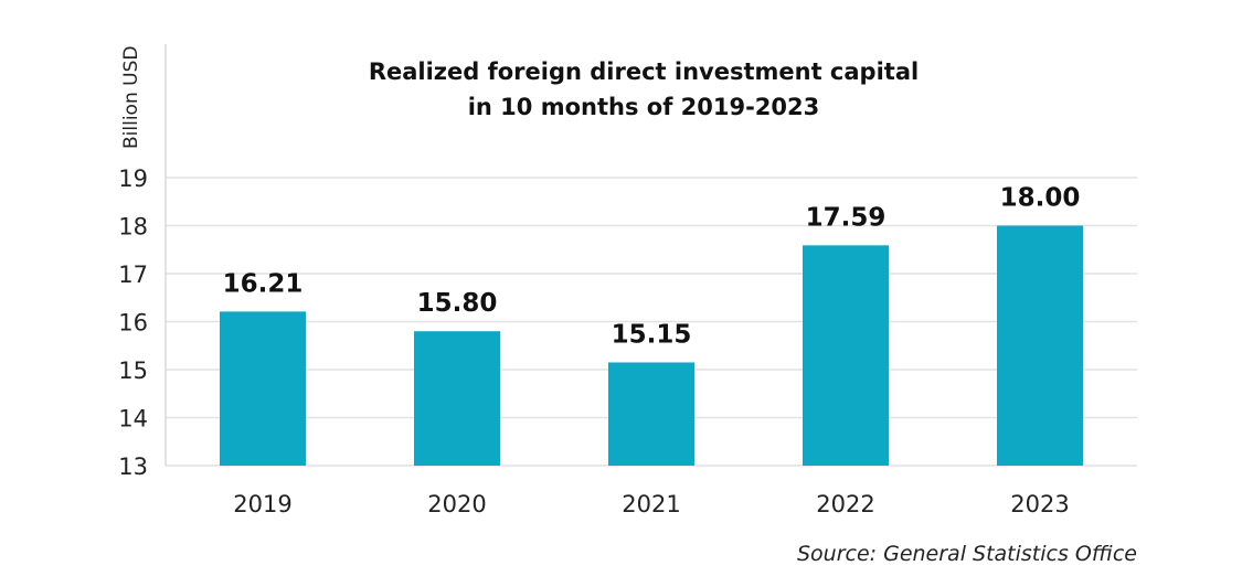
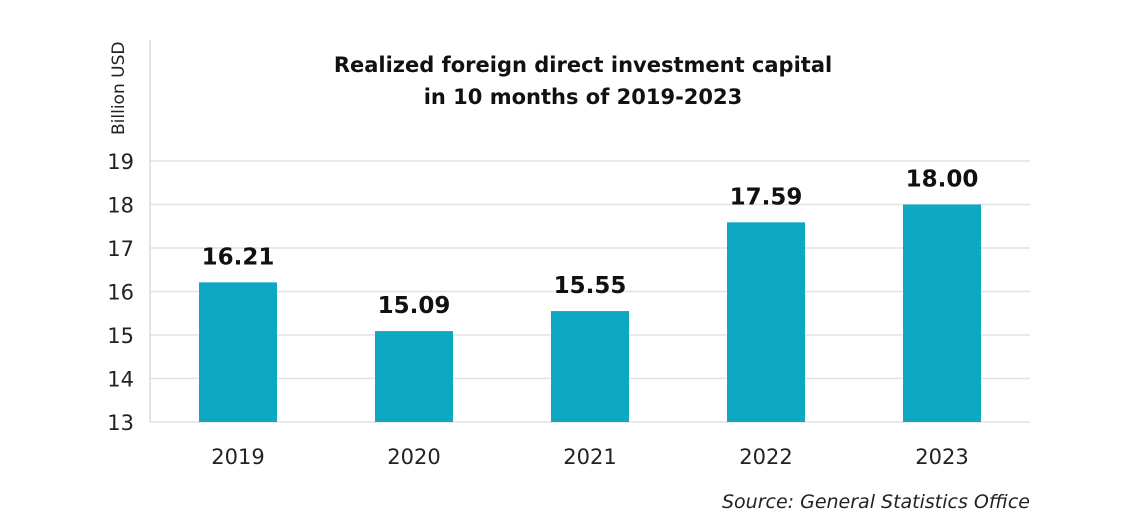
2020: 15.80 -> 15.09
2021: 15.15 -> 15.55
